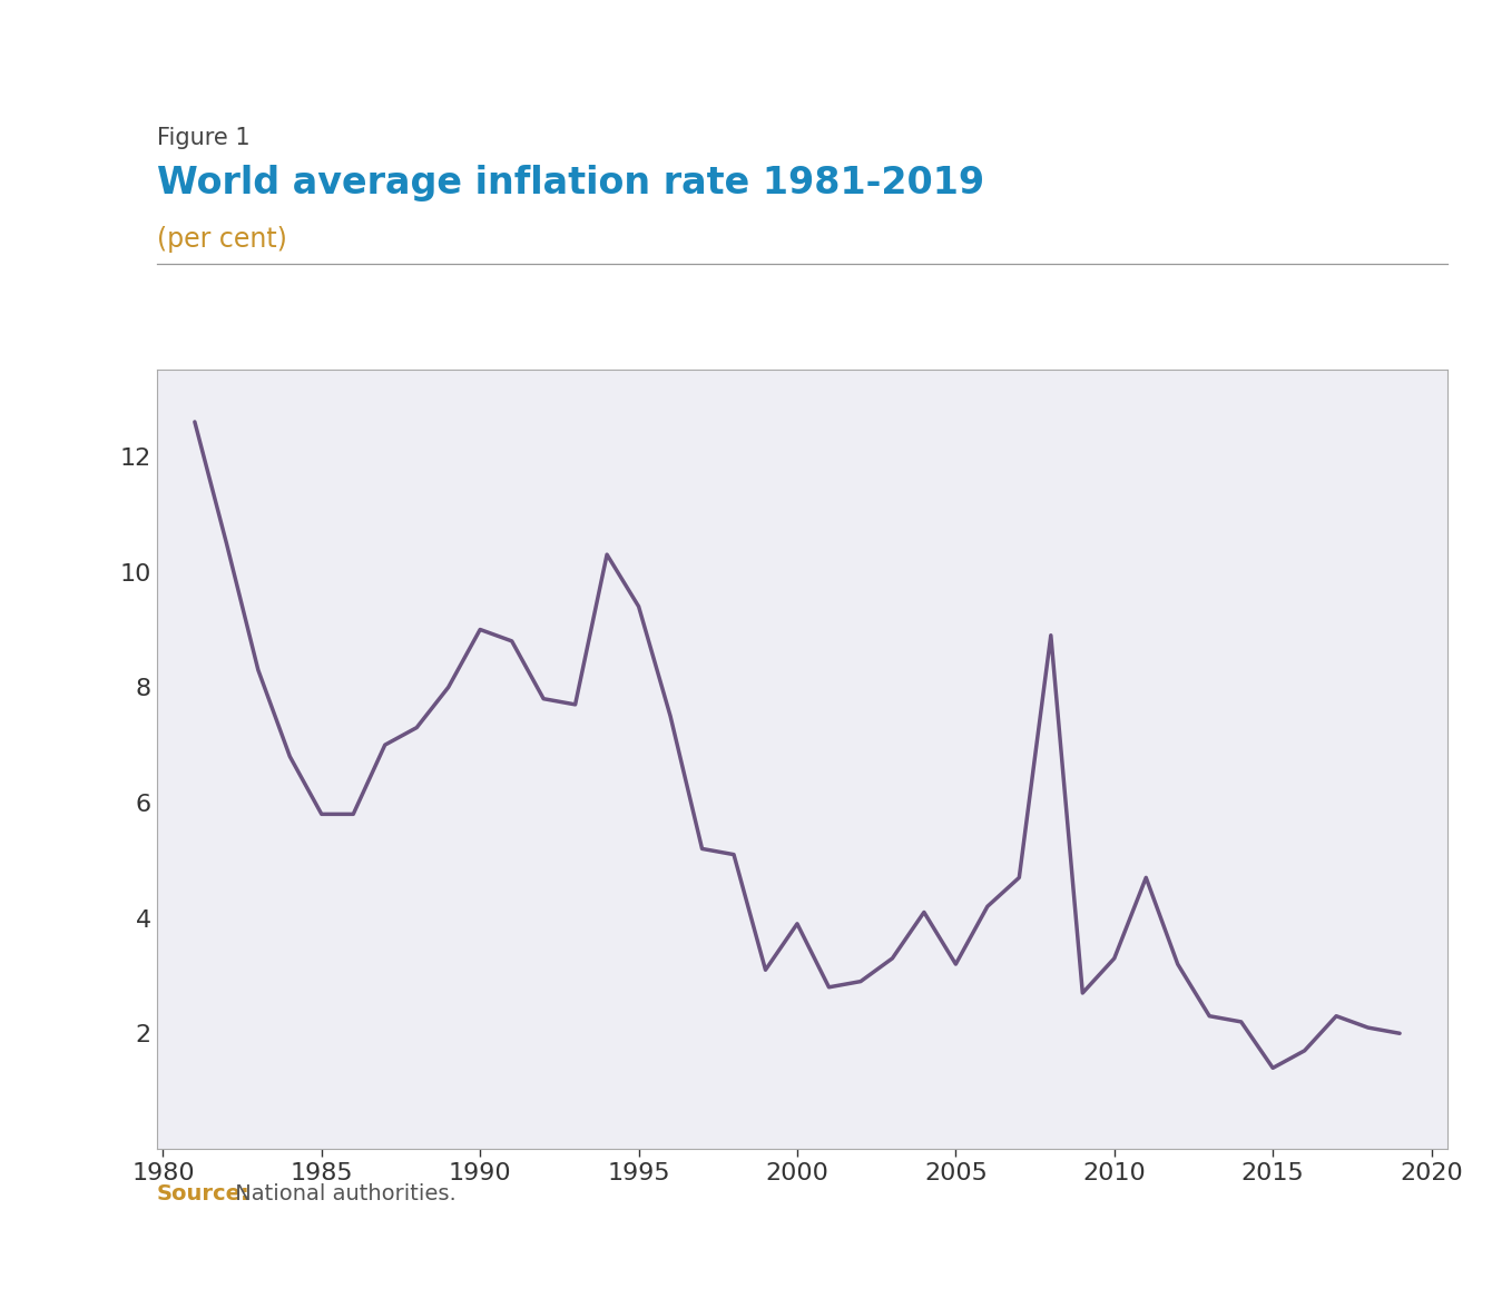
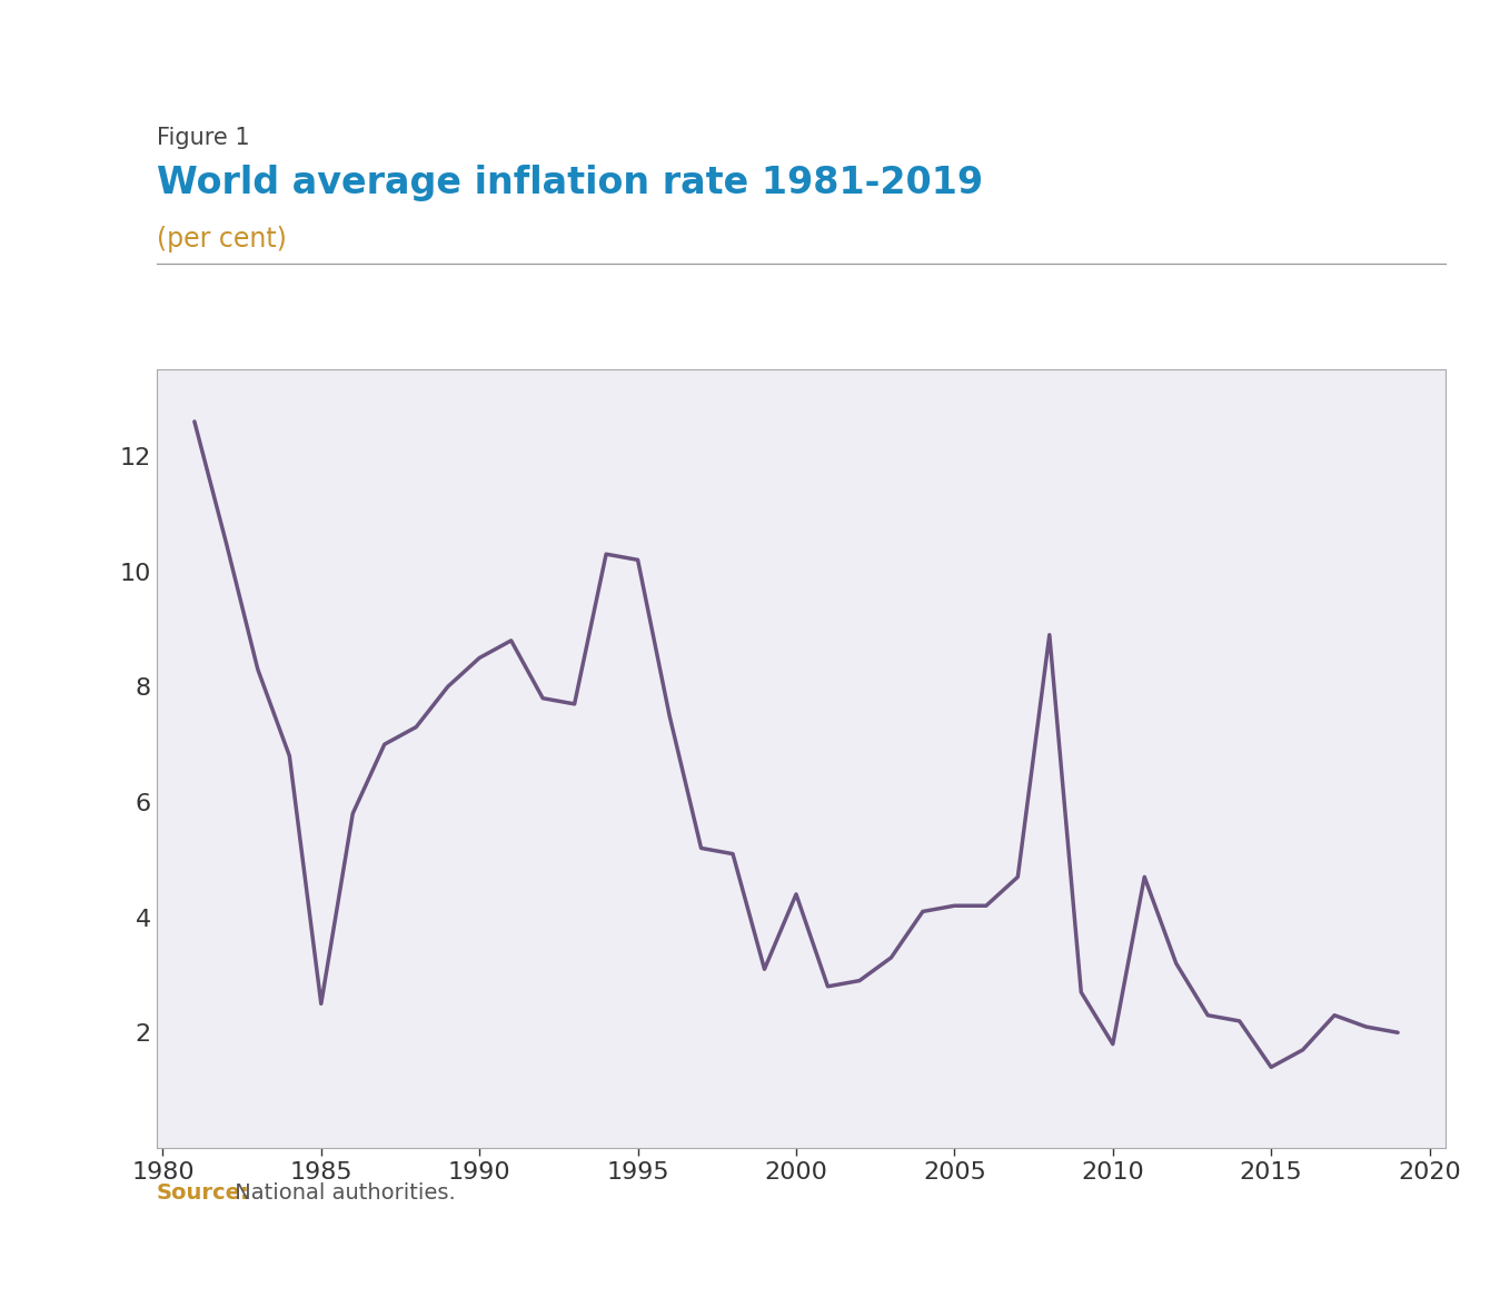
1985: 5.8 -> 2.5
1990: 9.0 -> 8.5
1995: 9.4 -> 10.2
2000: 3.9 -> 4.4
2005: 3.2 -> 4.2
2010: 3.3 -> 1.8
